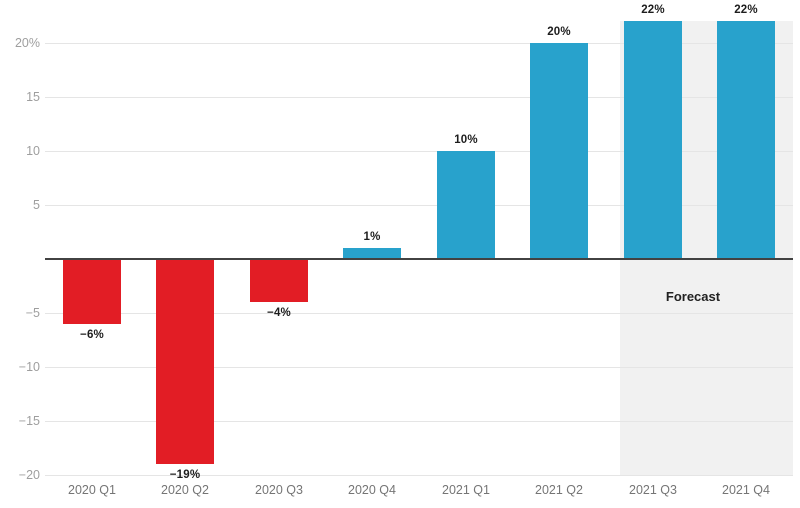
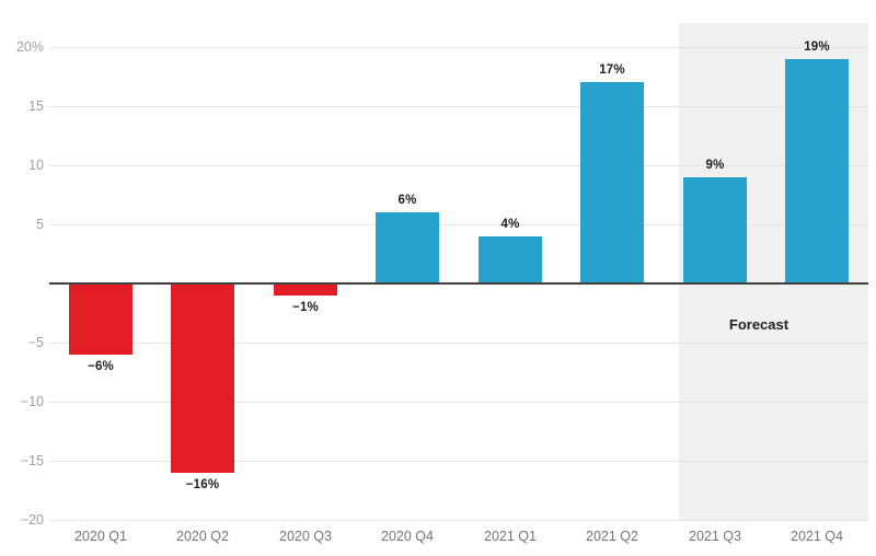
2020 Q2: −19% -> −16%
2020 Q3: −4% -> −1%
2020 Q4: 1% -> 6%
2021 Q1: 10% -> 4%
2021 Q2: 20% -> 17%
2021 Q3: 22% -> 9%
2021 Q4: 22% -> 19%
